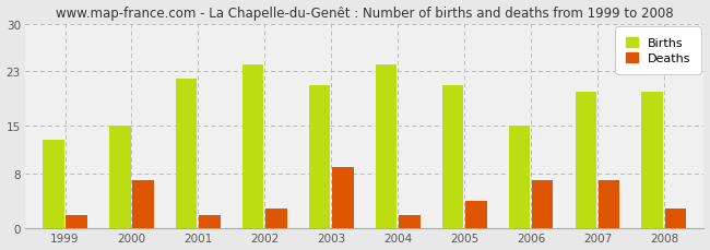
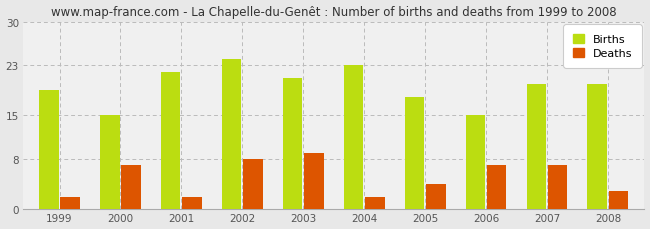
Births/1999: 13 -> 19
Deaths/2002: 3 -> 8
Births/2004: 24 -> 23
Births/2005: 21 -> 18
